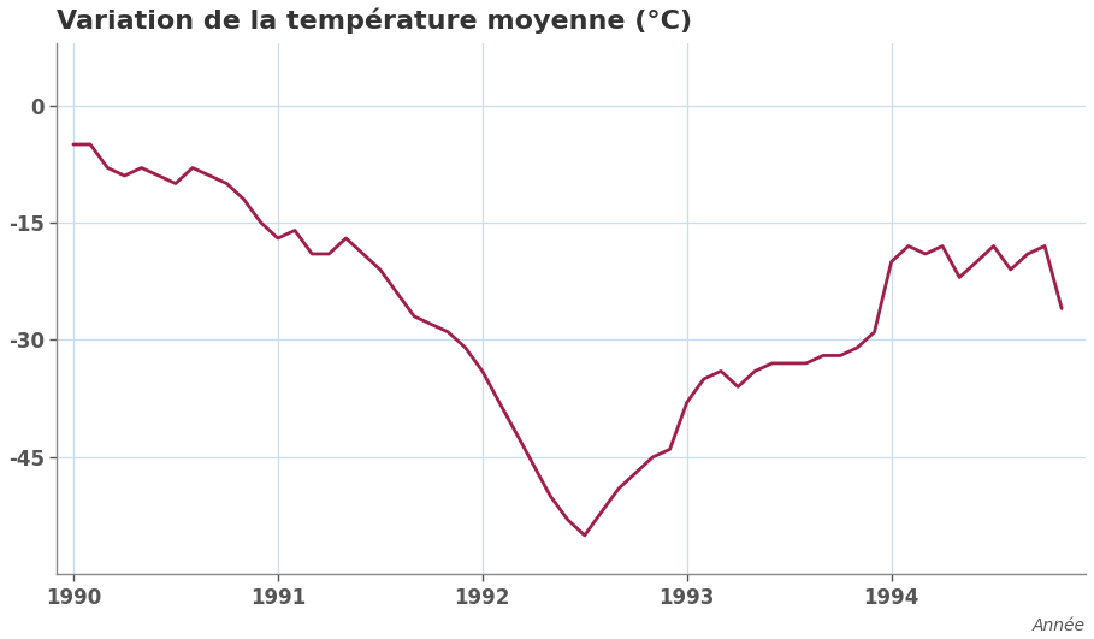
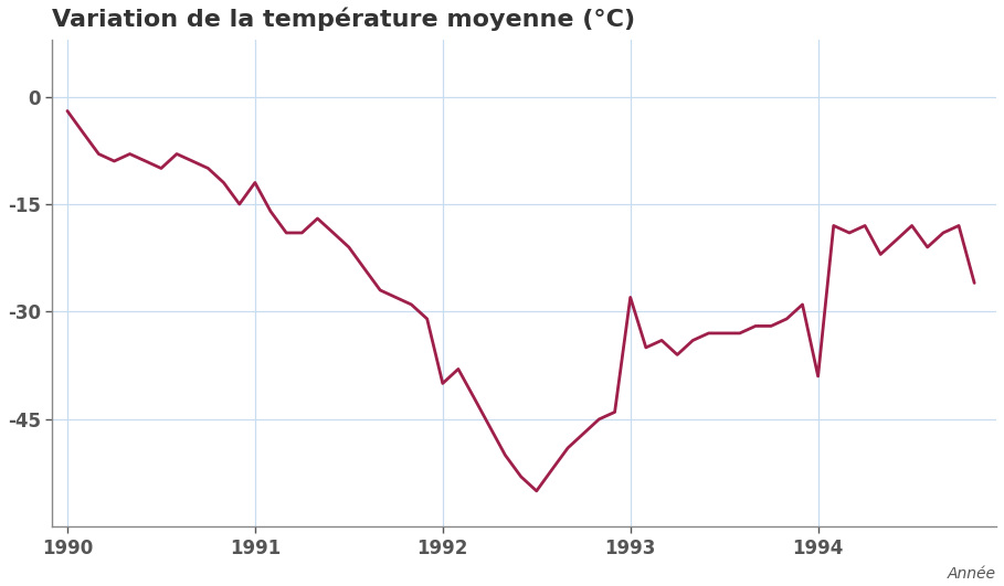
1990: -5 -> -2
1991: -17 -> -12
1992: -34 -> -40
1993: -38 -> -28
1994: -20 -> -39
